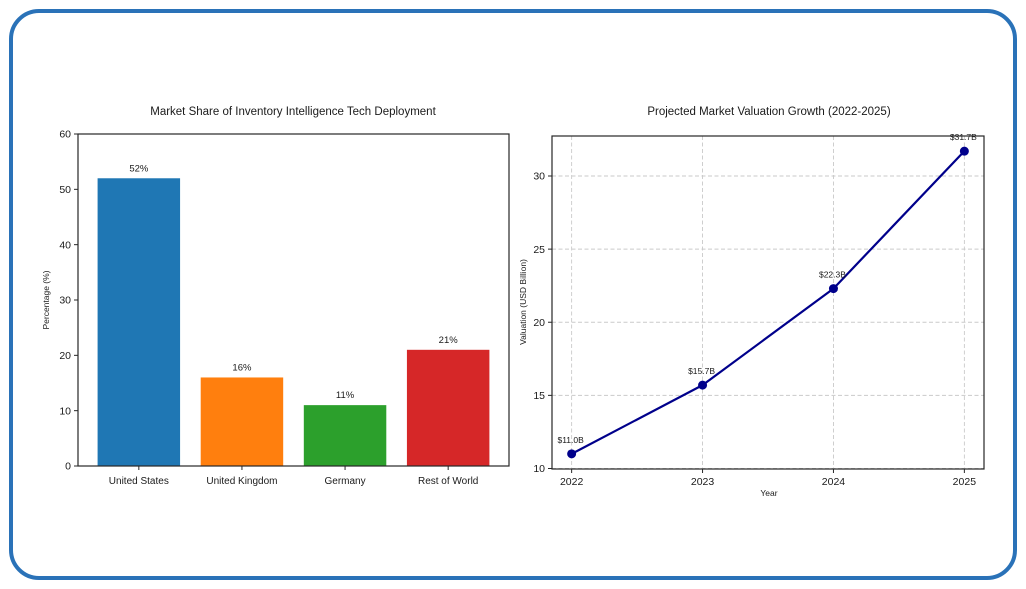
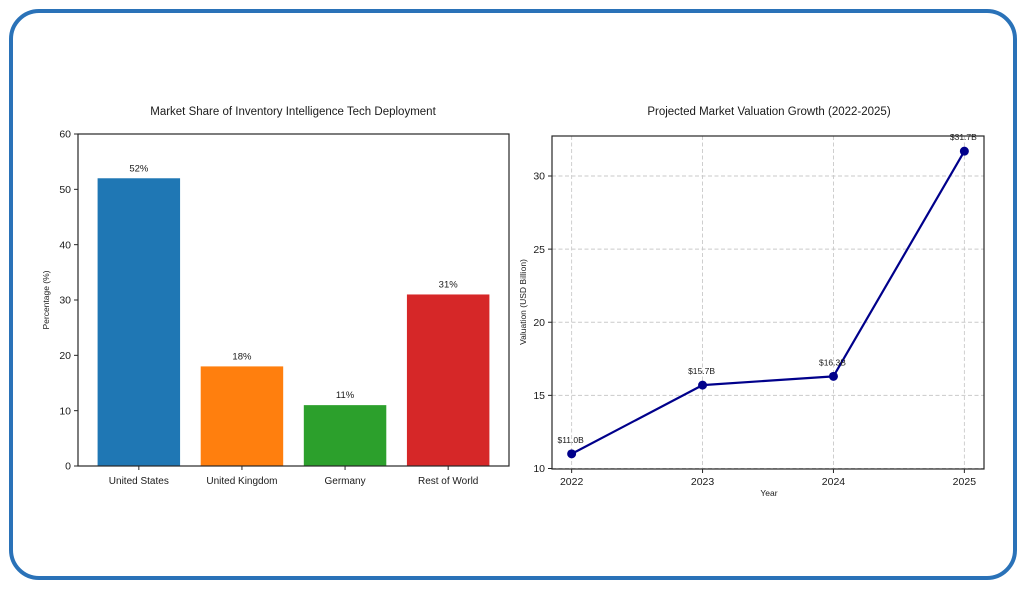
Market Share of Inventory Intelligence Tech Deployment/United Kingdom: 16% -> 18%
Market Share of Inventory Intelligence Tech Deployment/Rest of World: 21% -> 31%
Projected Market Valuation Growth (2022-2025)/2024: $22.3B -> $16.3B
